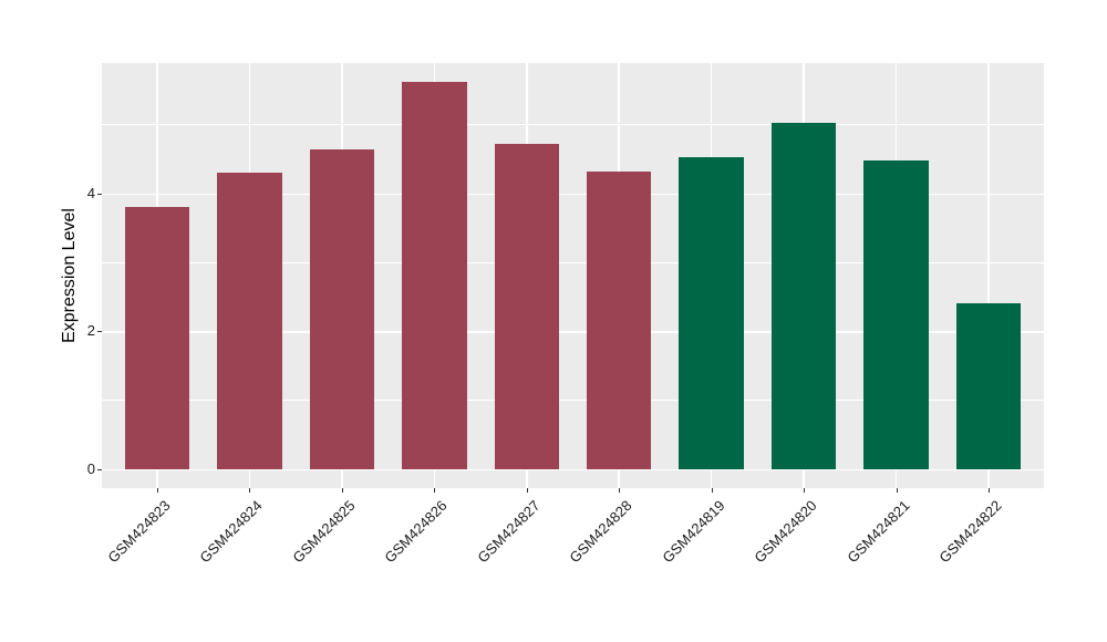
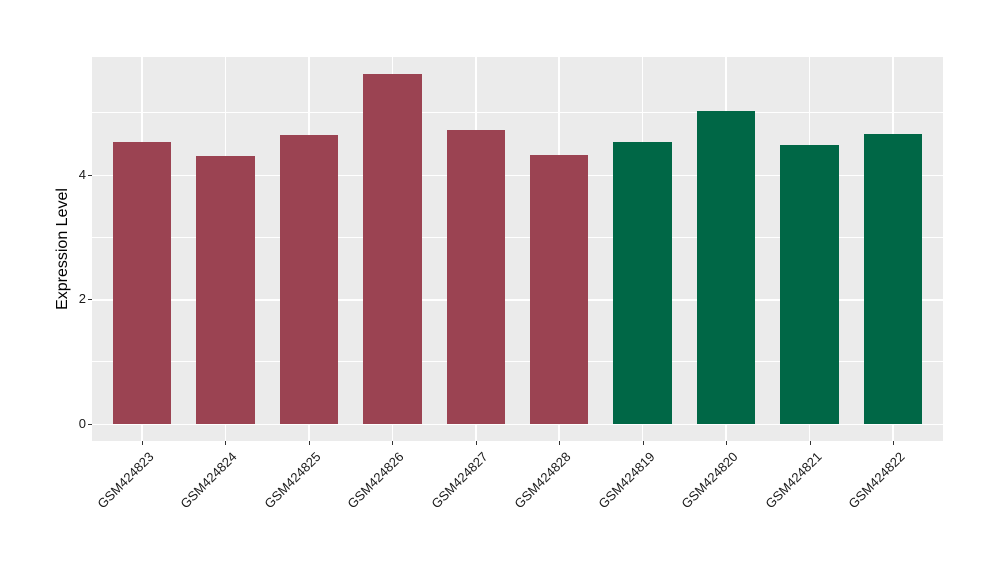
GSM424823: 3.8 -> 4.5
GSM424822: 2.4 -> 4.7
